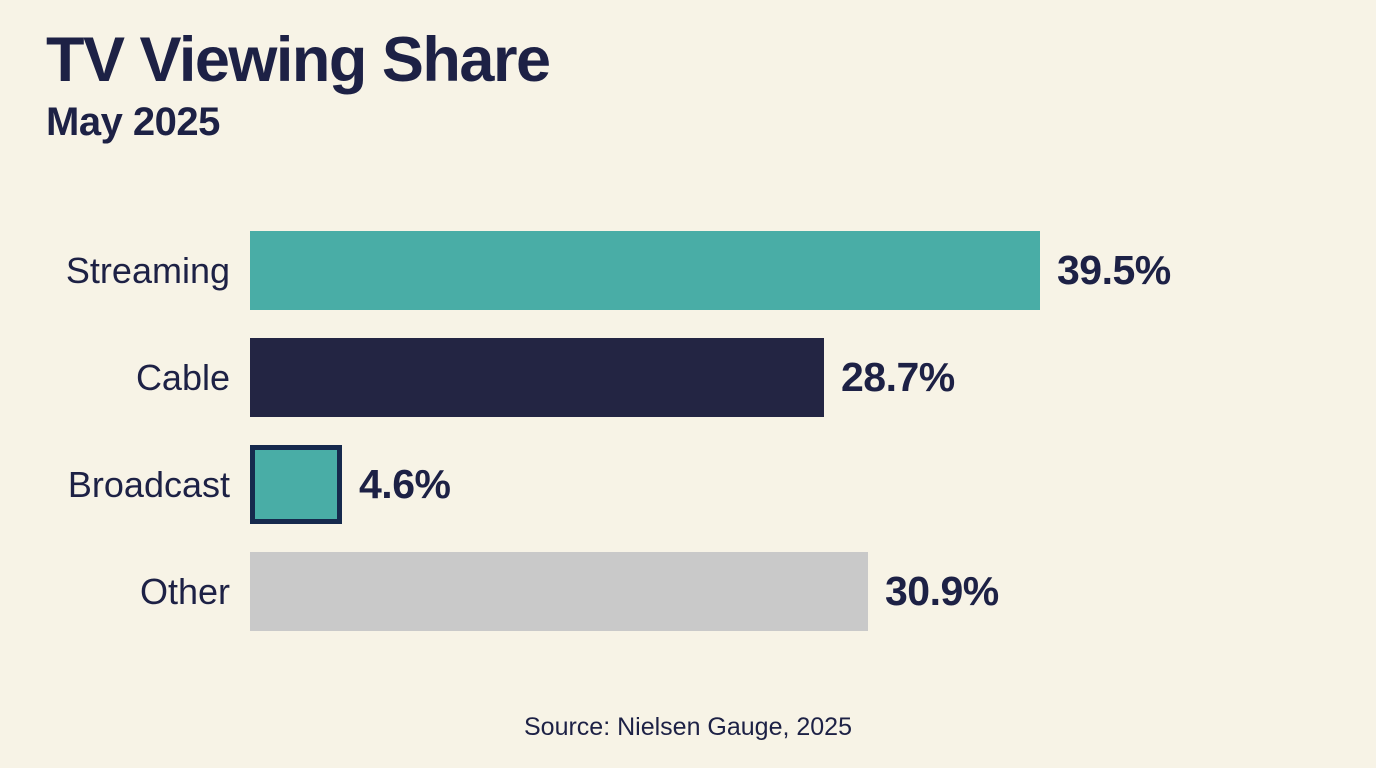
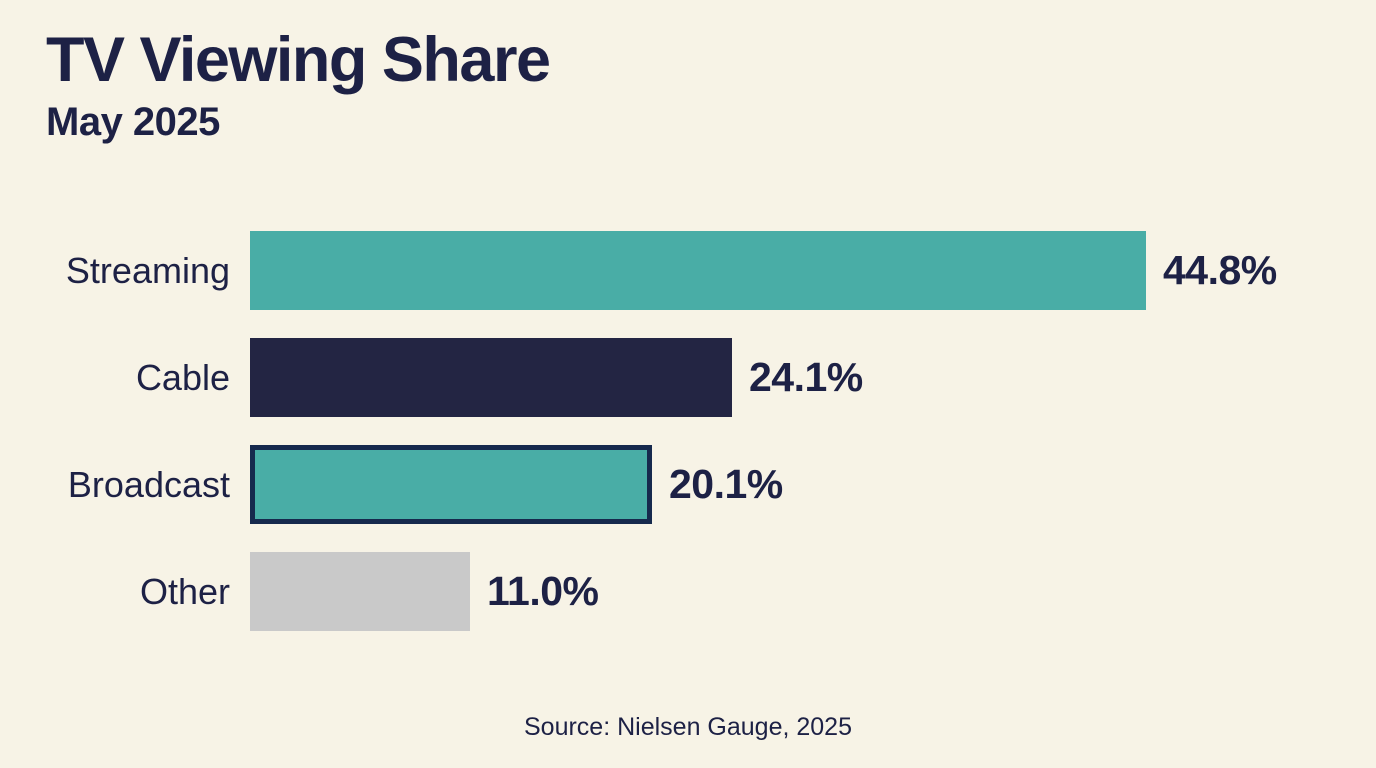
Streaming: 39.5% -> 44.8%
Cable: 28.7% -> 24.1%
Broadcast: 4.6% -> 20.1%
Other: 30.9% -> 11.0%
